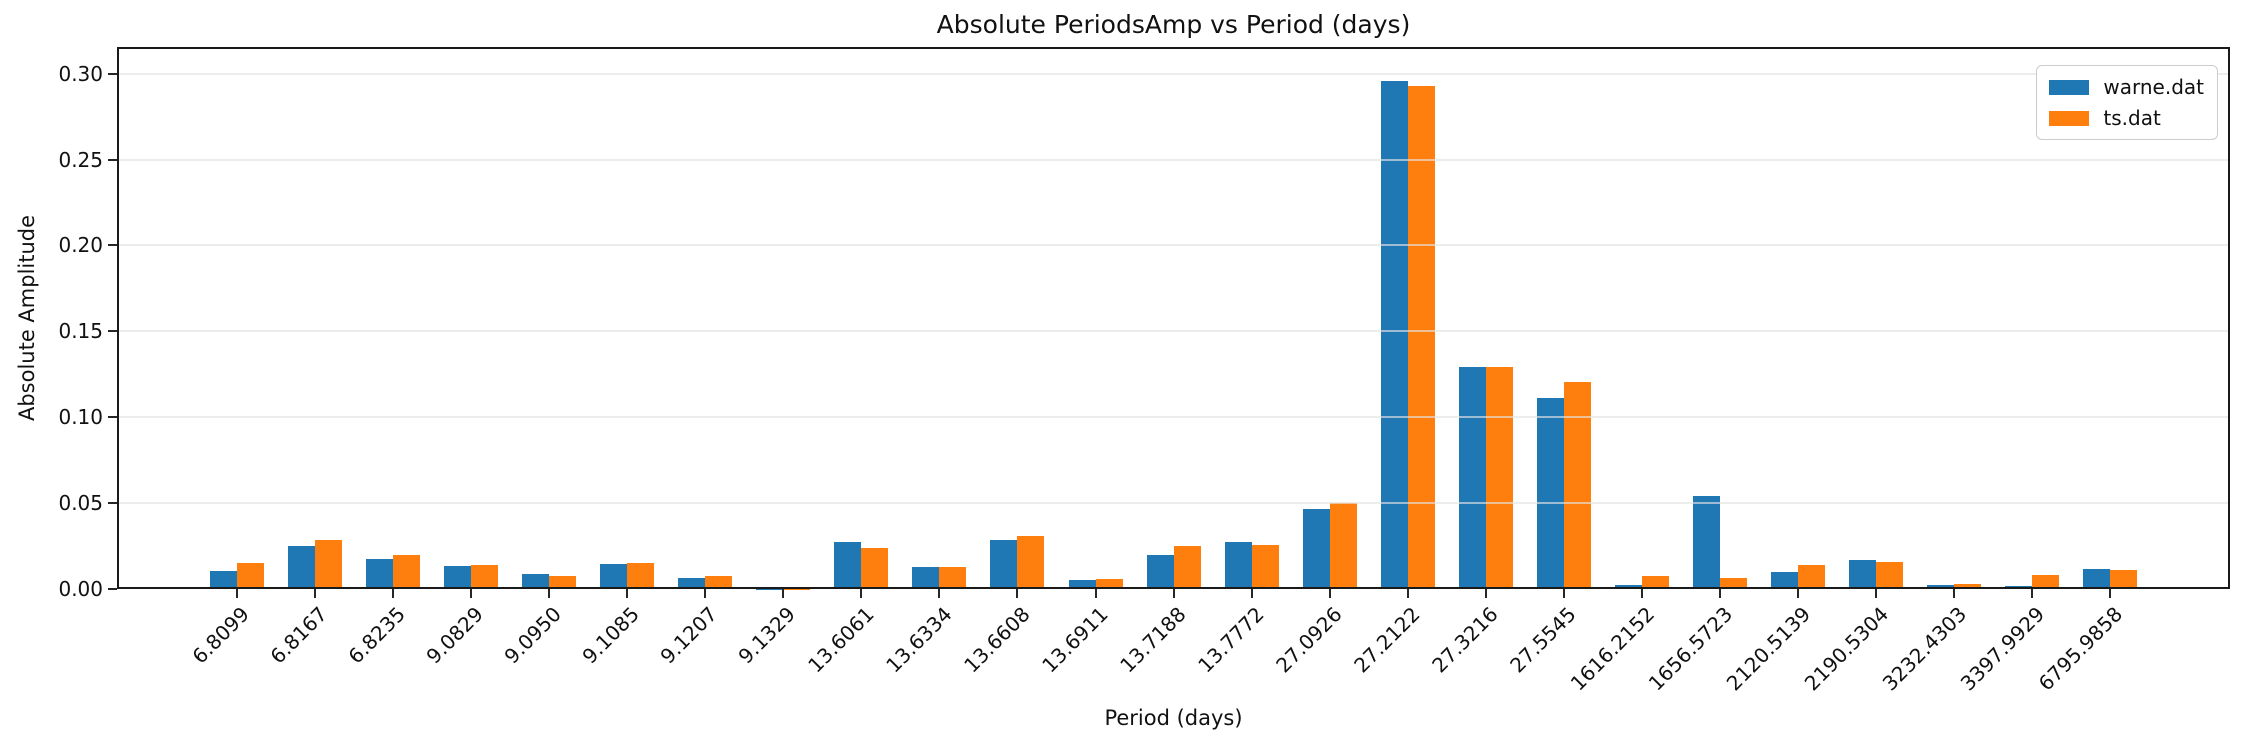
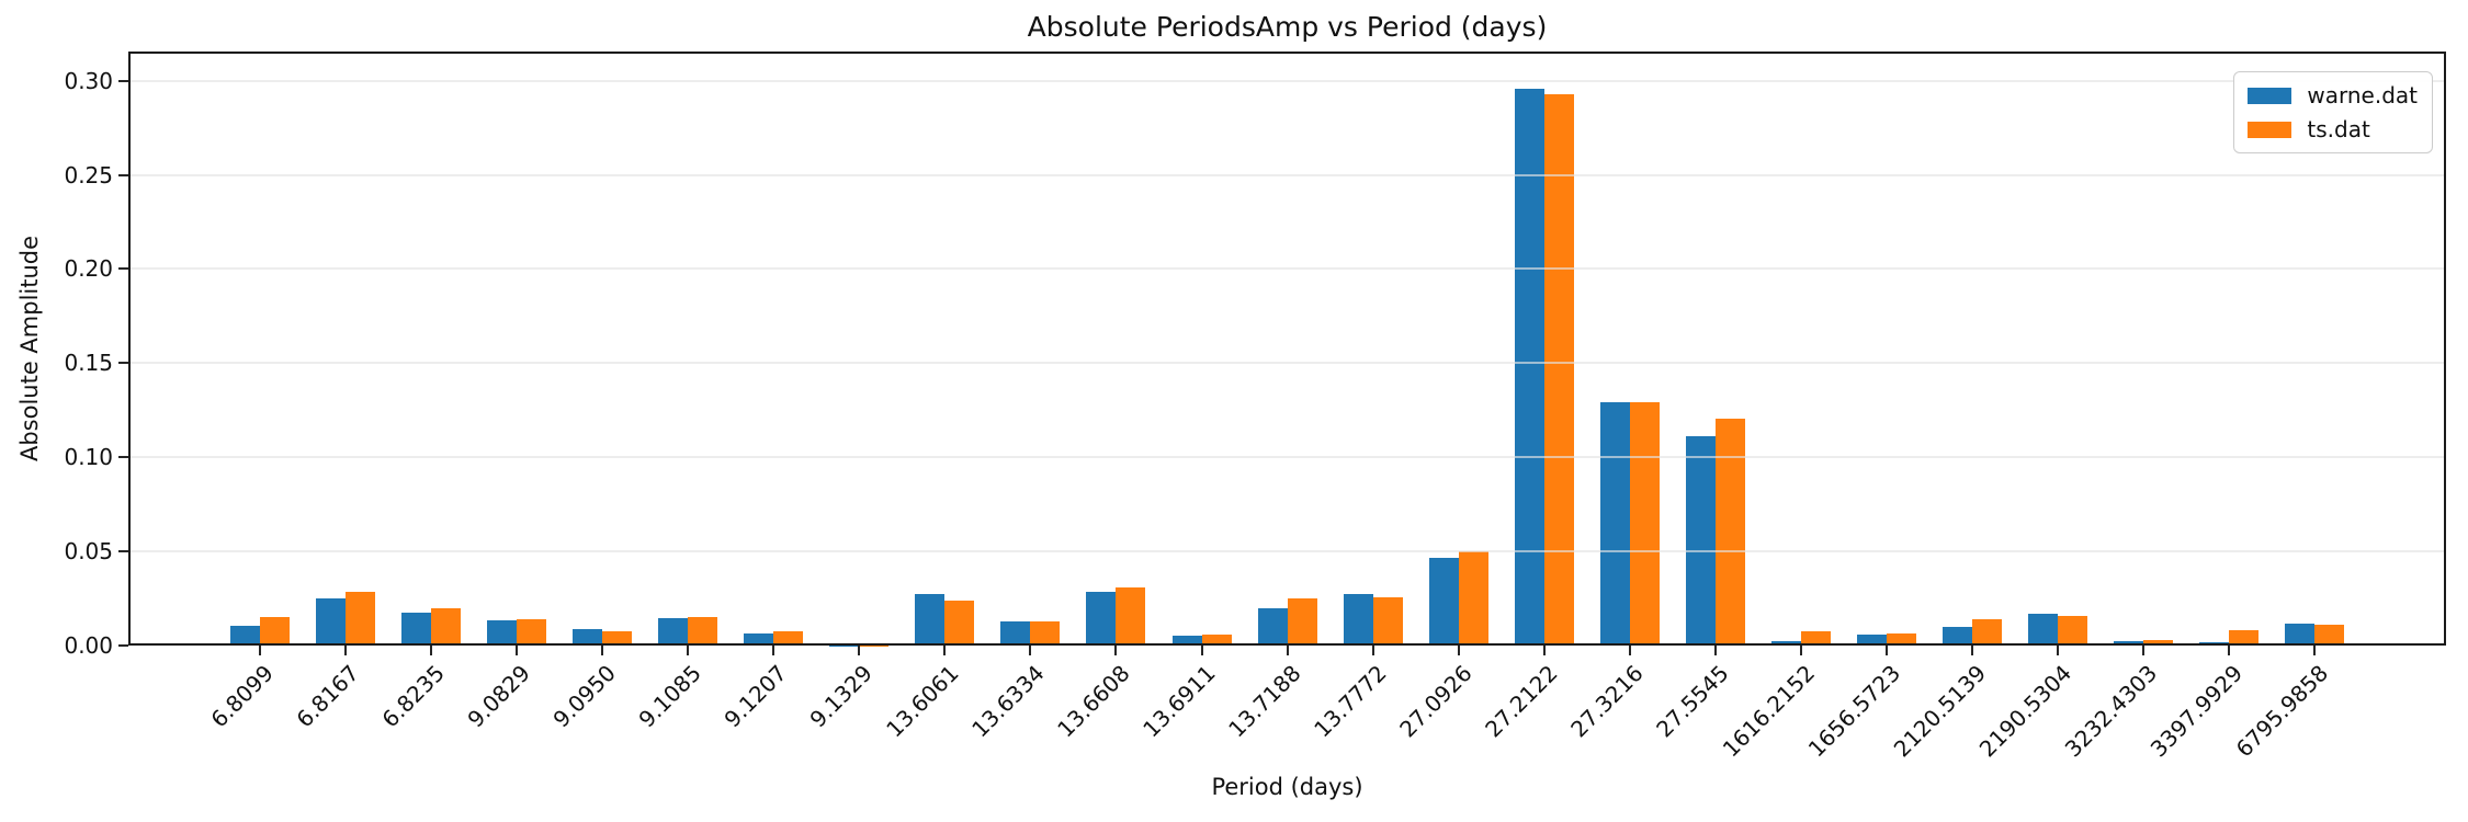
warne.dat/1656.5723: 0.054 -> 0.006
